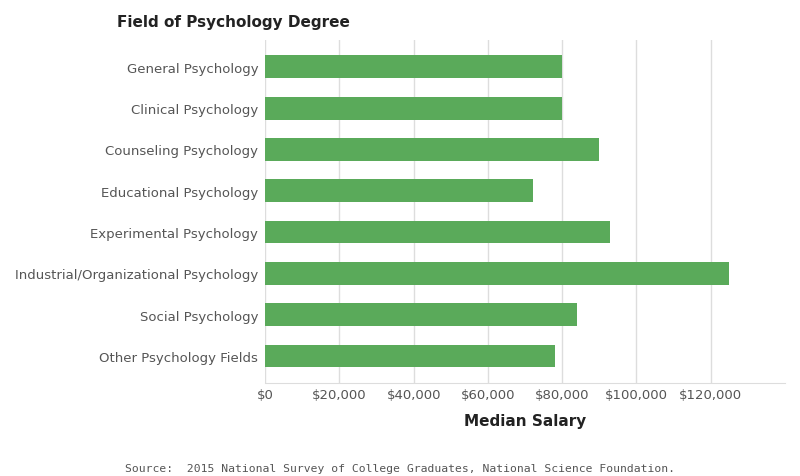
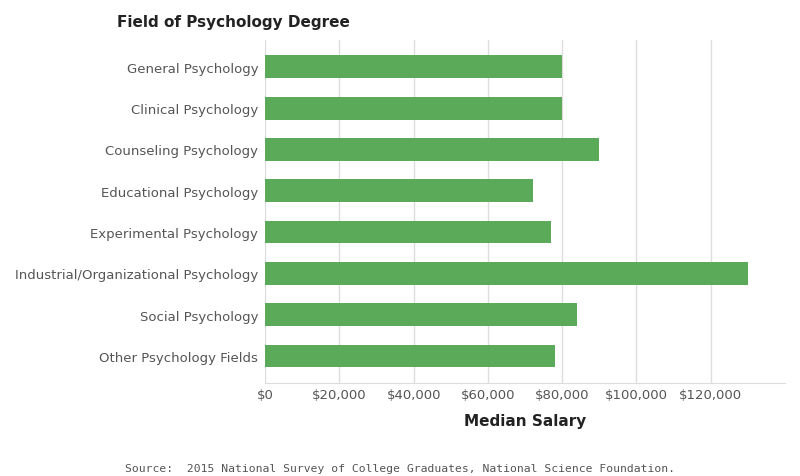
Experimental Psychology: $93,000 -> $77,000
Industrial/Organizational Psychology: $125,000 -> $130,000
